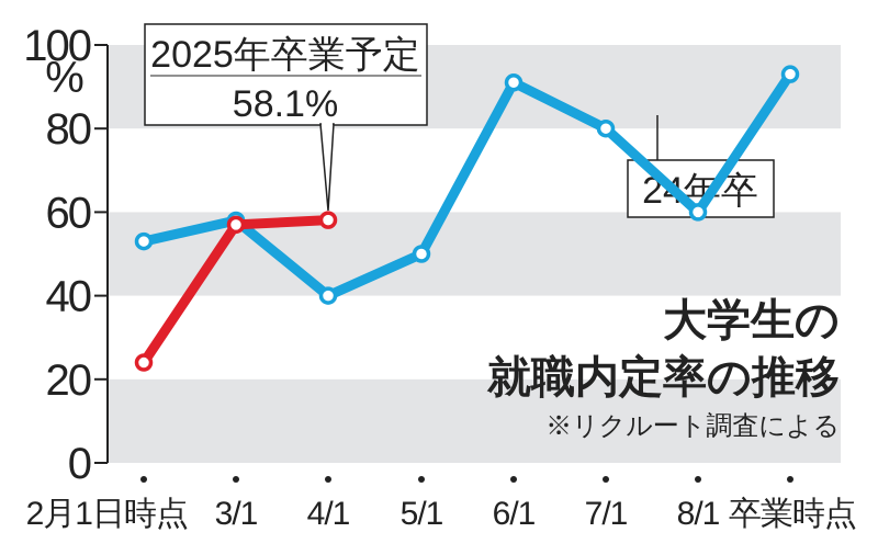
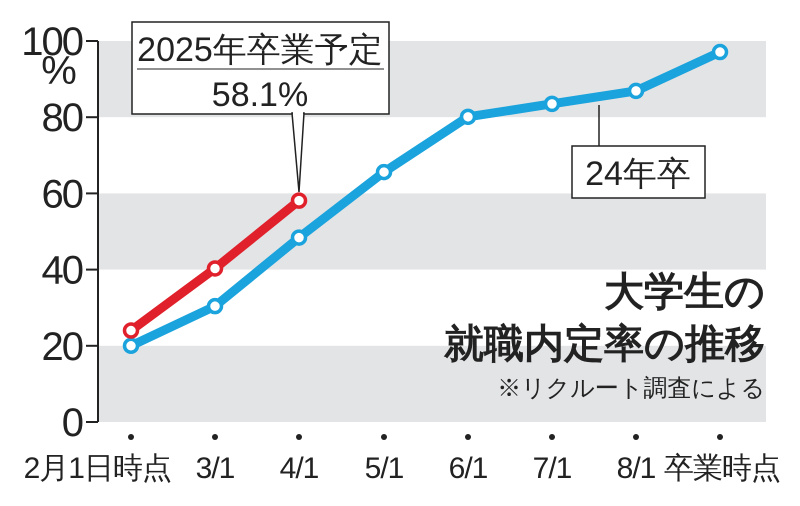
24年卒/2月1日時点: 53 -> 20
2025年卒業予定/3/1: 57 -> 40
24年卒/3/1: 58 -> 30
24年卒/4/1: 40 -> 48
24年卒/5/1: 50 -> 66
24年卒/6/1: 91 -> 80
24年卒/7/1: 80 -> 84
24年卒/8/1: 60 -> 87
24年卒/卒業時点: 93 -> 97
